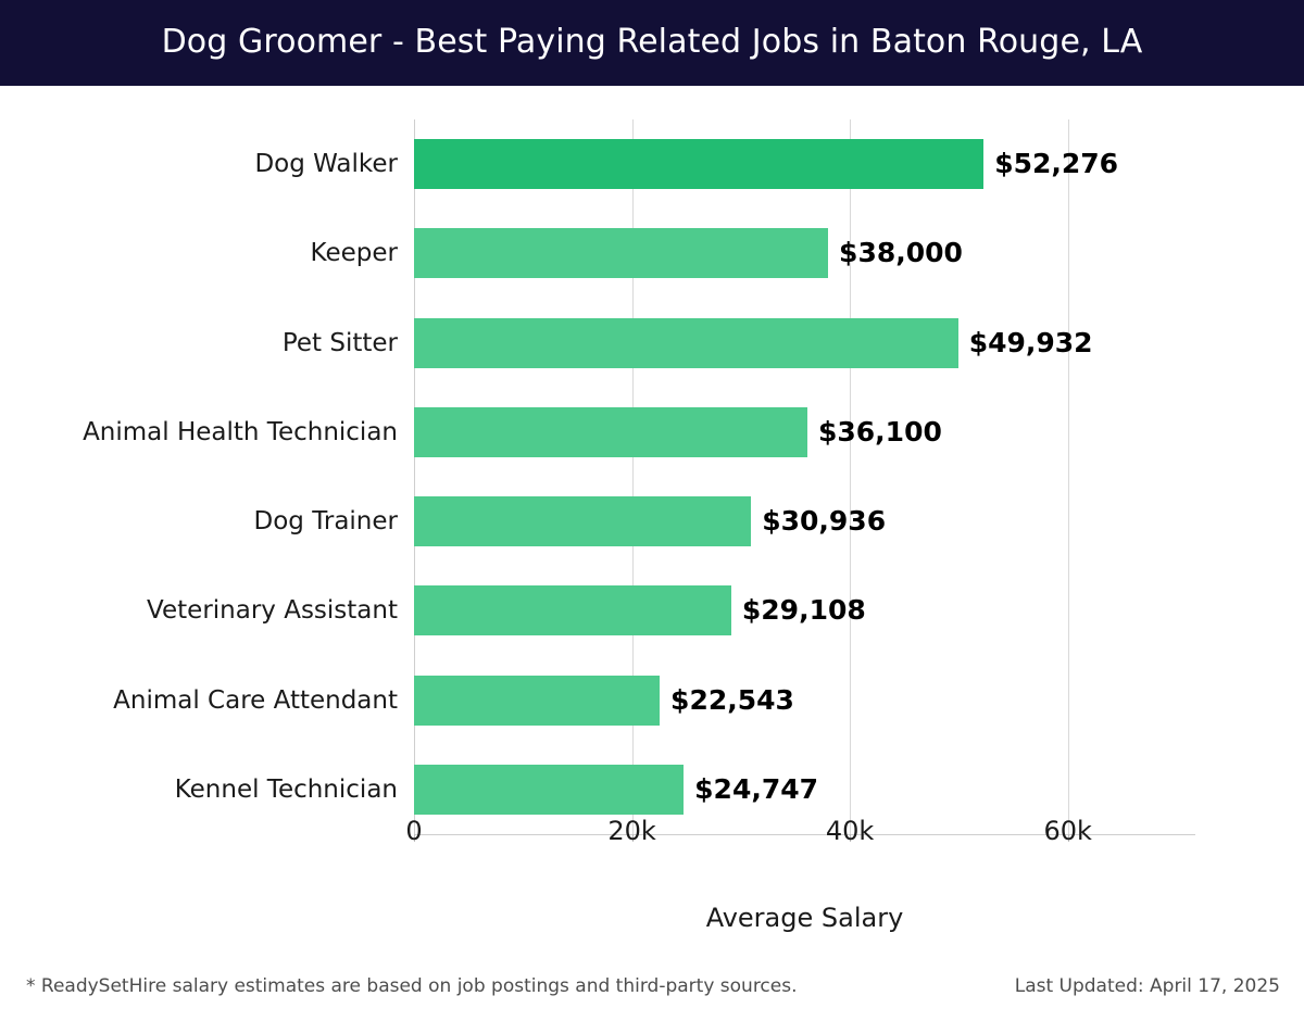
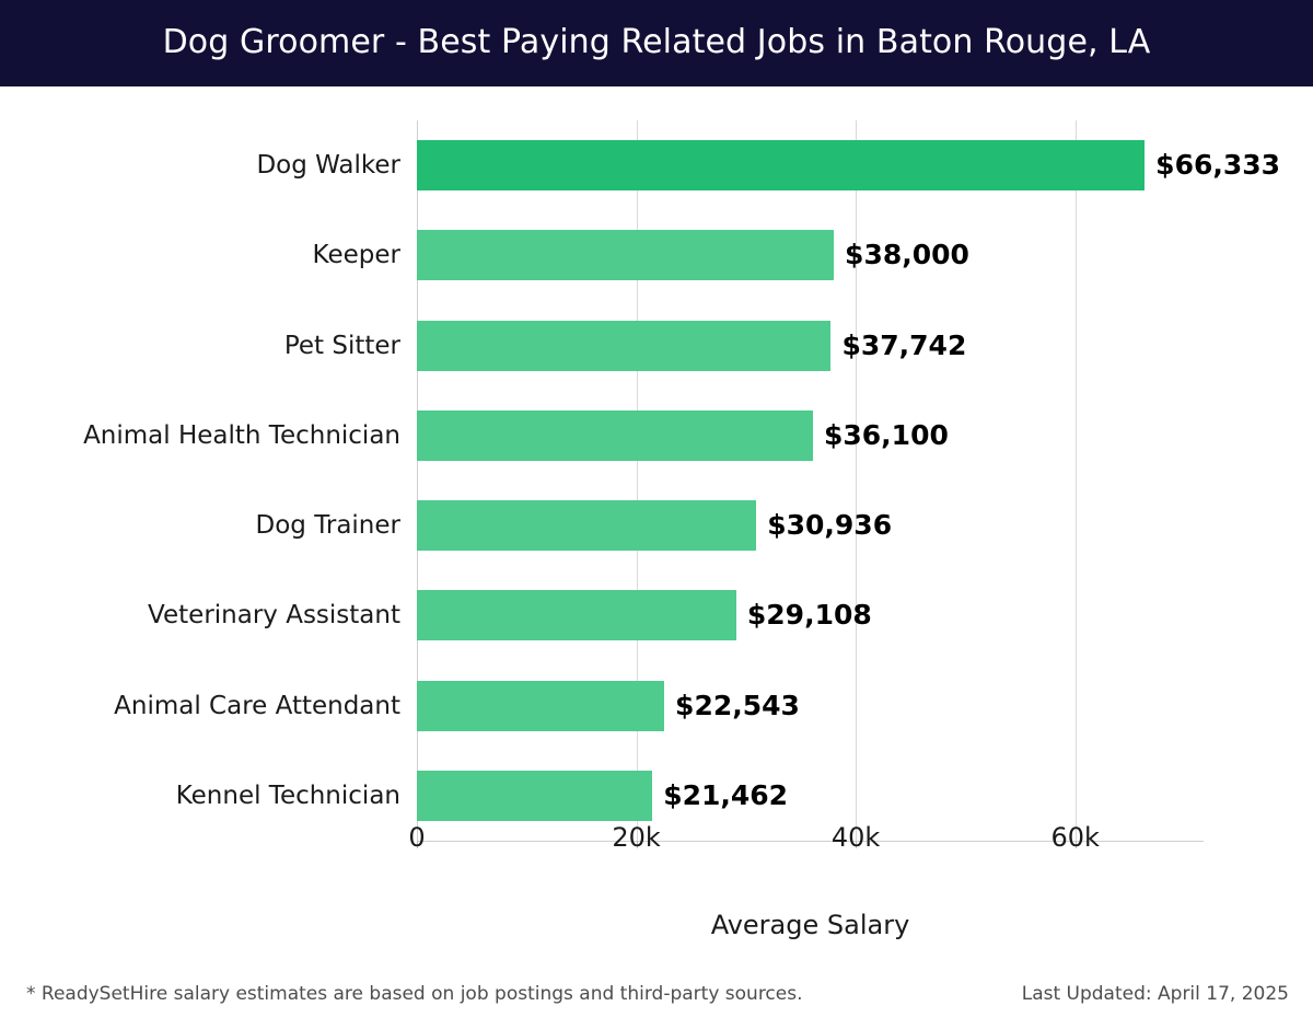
Dog Walker: $52,276 -> $66,333
Pet Sitter: $49,932 -> $37,742
Kennel Technician: $24,747 -> $21,462
